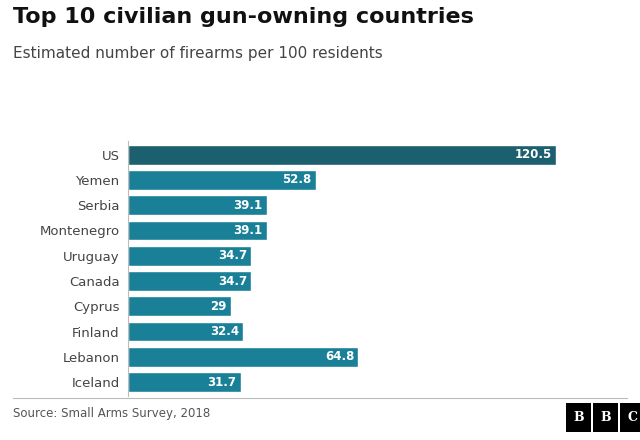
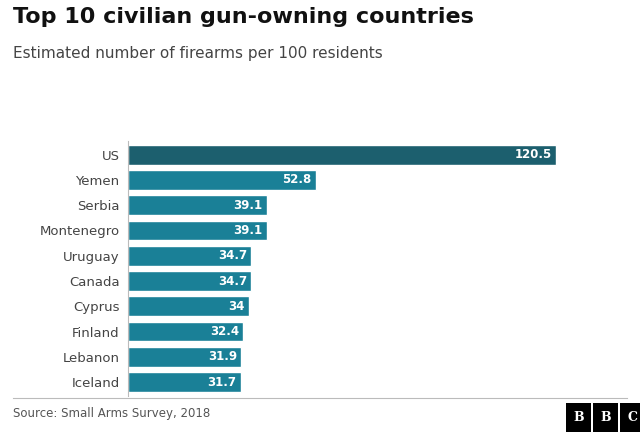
Cyprus: 29 -> 34
Lebanon: 64.8 -> 31.9
